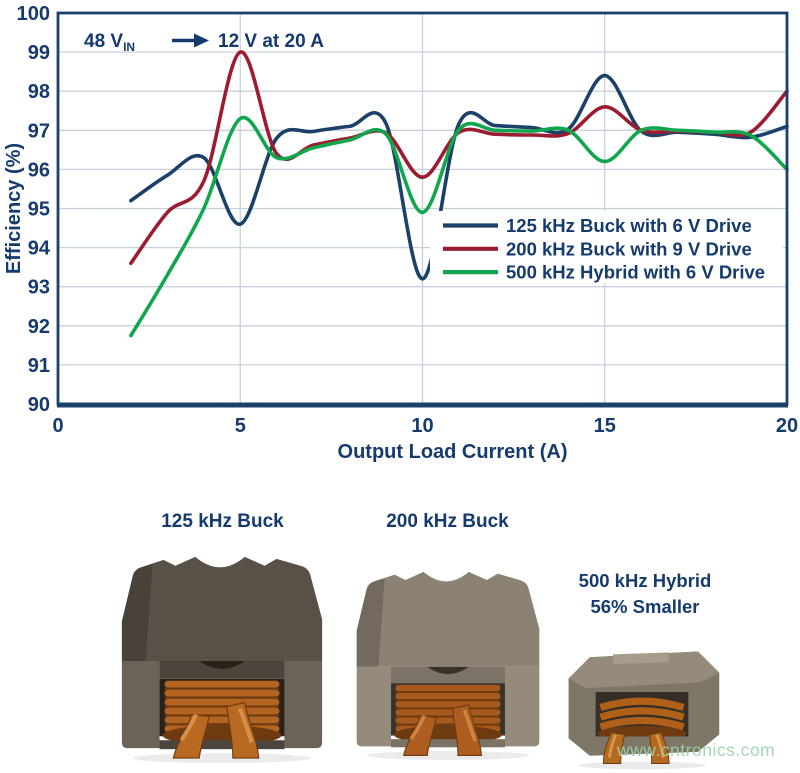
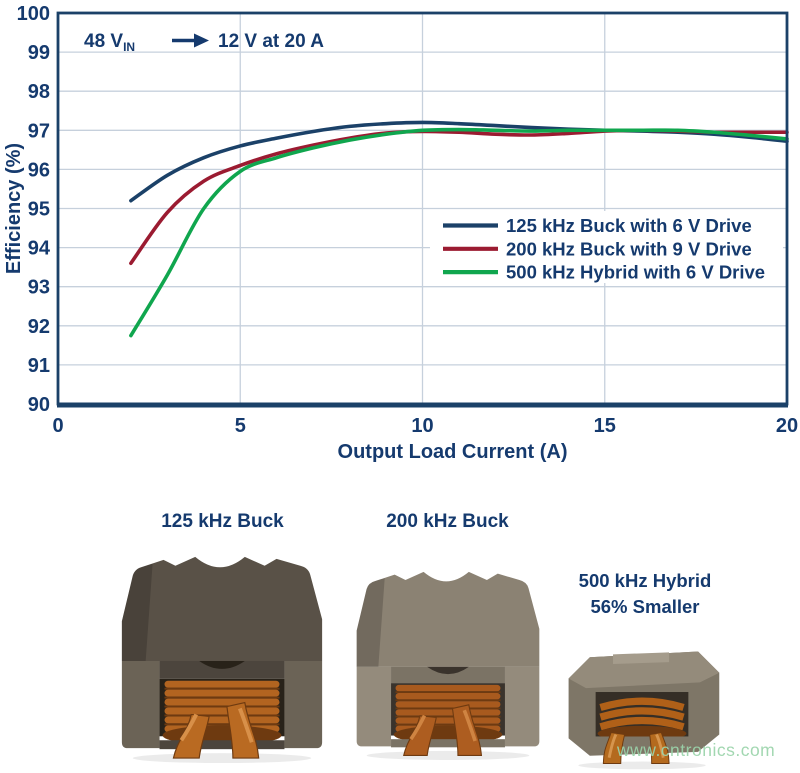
125 kHz Buck with 6 V Drive/5: 94.6 -> 96.6
200 kHz Buck with 9 V Drive/5: 99.0 -> 96.1
500 kHz Hybrid with 6 V Drive/5: 97.3 -> 96.0
125 kHz Buck with 6 V Drive/10: 93.2 -> 97.2
200 kHz Buck with 9 V Drive/10: 95.8 -> 97.0
500 kHz Hybrid with 6 V Drive/10: 94.9 -> 97.0
125 kHz Buck with 6 V Drive/15: 98.4 -> 97.0
200 kHz Buck with 9 V Drive/15: 97.6 -> 97.0
500 kHz Hybrid with 6 V Drive/15: 96.2 -> 97.0
125 kHz Buck with 6 V Drive/20: 97.1 -> 96.7
200 kHz Buck with 9 V Drive/20: 98.0 -> 97.0
500 kHz Hybrid with 6 V Drive/20: 96.0 -> 96.8
